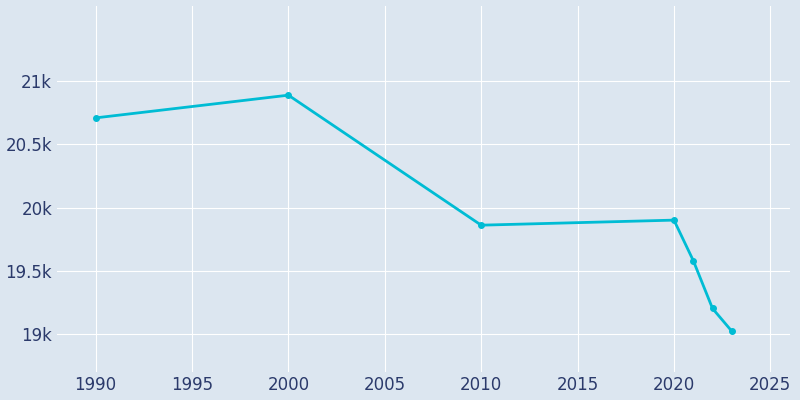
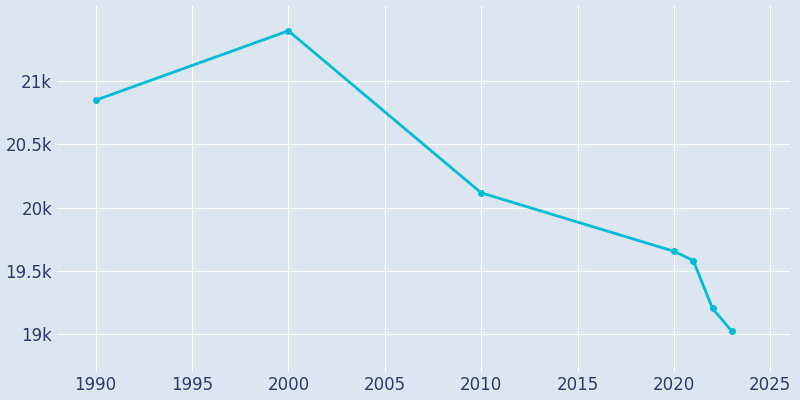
1990: 20.71k -> 20.85k
2000: 20.89k -> 21.40k
2010: 19.86k -> 20.12k
2020: 19.90k -> 19.65k
